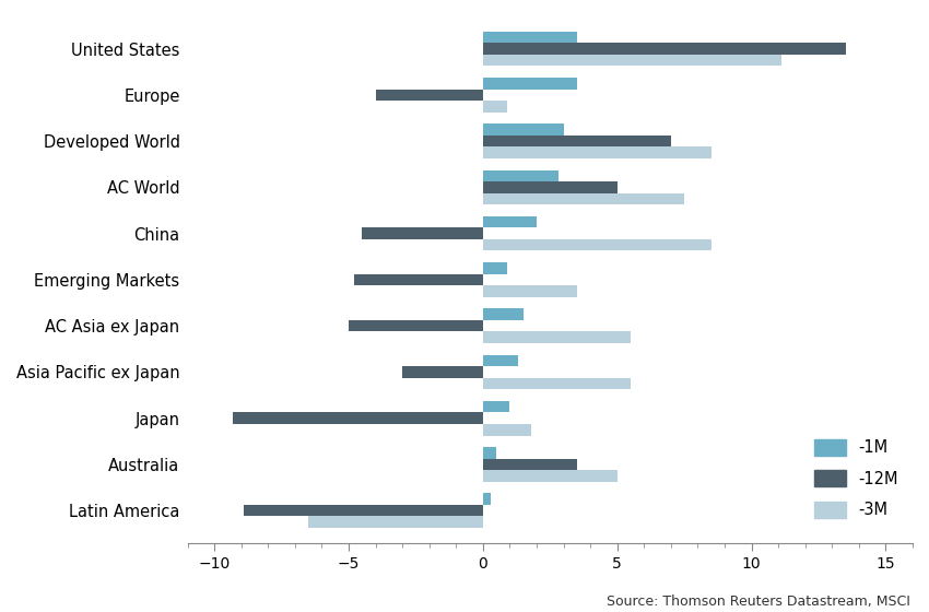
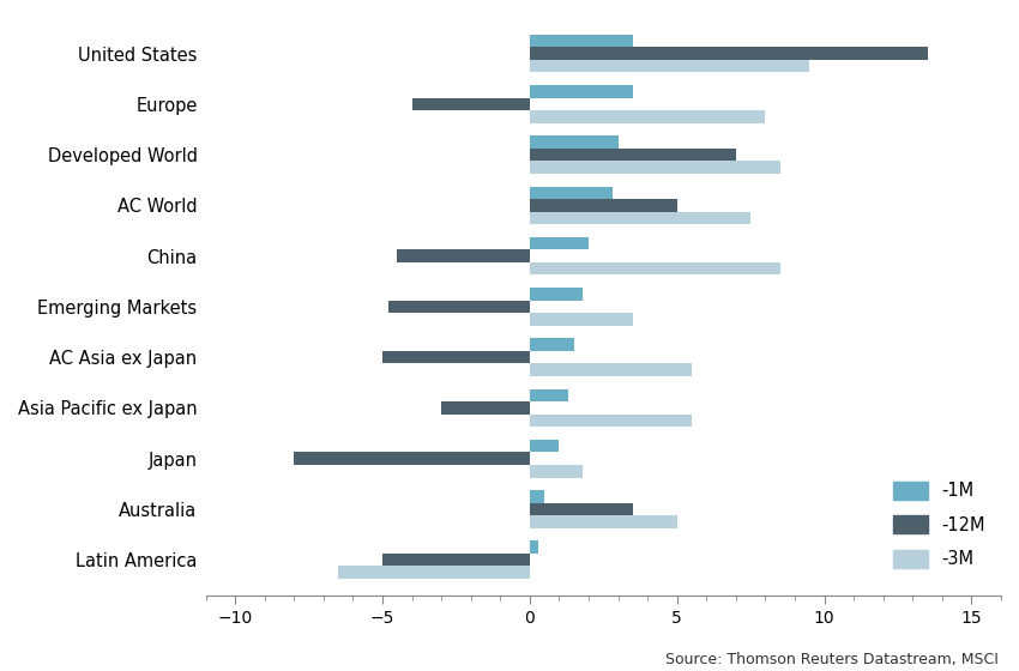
-3M/United States: 11.1 -> 9.5
-3M/Europe: 0.9 -> 8.0
-1M/Emerging Markets: 0.9 -> 1.8
-12M/Japan: -9.3 -> -8.0
-12M/Latin America: -8.9 -> -5.0
